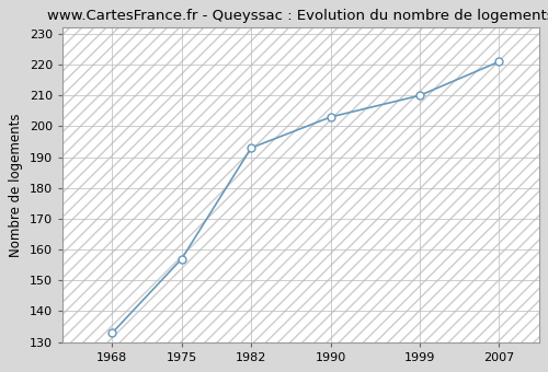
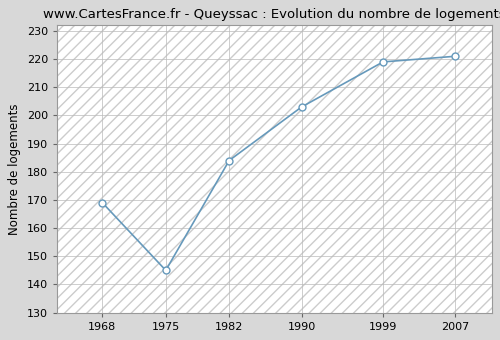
1968: 133 -> 169
1975: 157 -> 145
1982: 193 -> 184
1999: 210 -> 219
